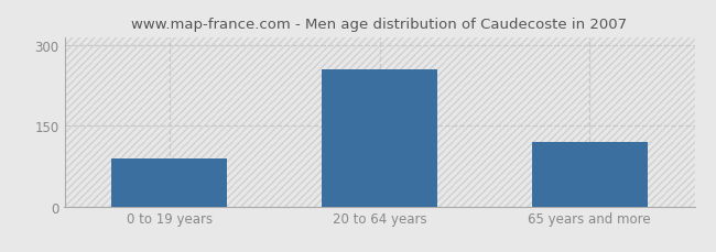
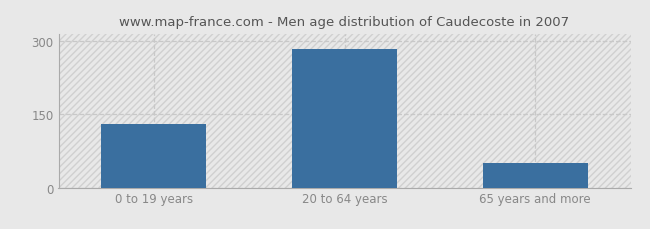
0 to 19 years: 90 -> 130
20 to 64 years: 255 -> 283
65 years and more: 120 -> 50
